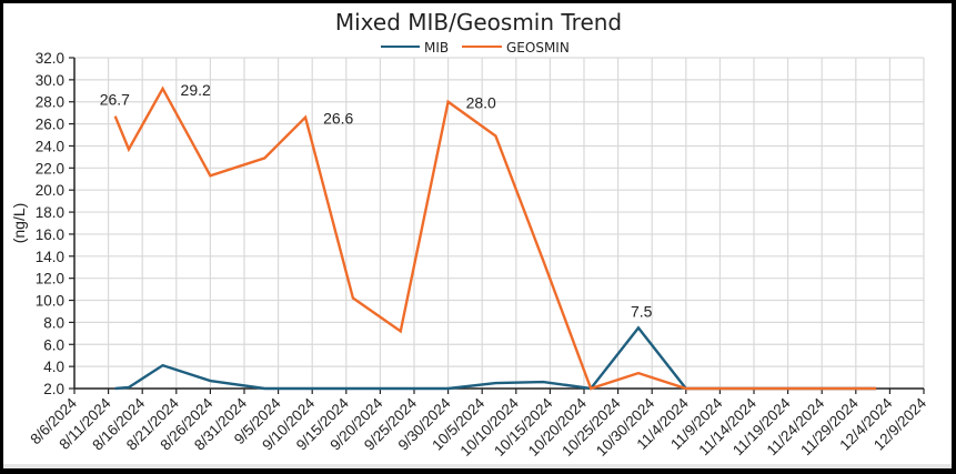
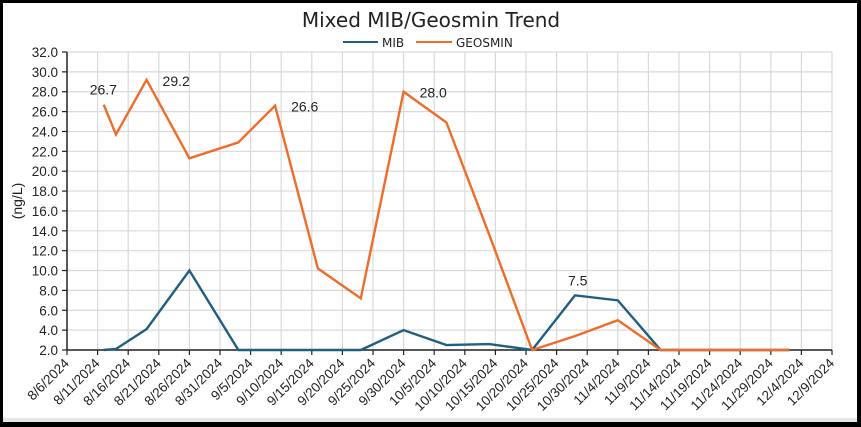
MIB/8/26/2024: 3 -> 10
MIB/9/30/2024: 2 -> 4
MIB/11/4/2024: 2 -> 7
GEOSMIN/11/4/2024: 2 -> 5
